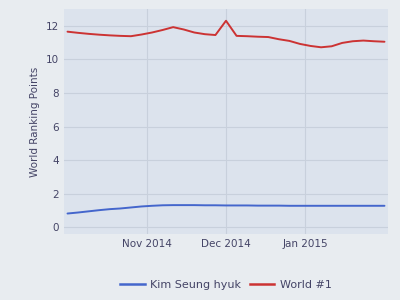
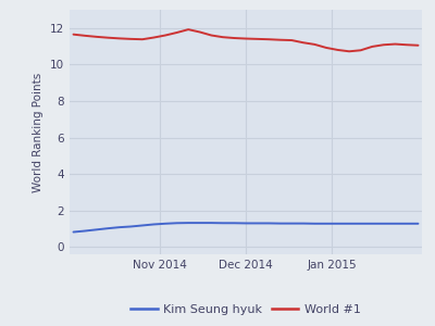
World #1/Dec 2014: 12.3 -> 11.4
